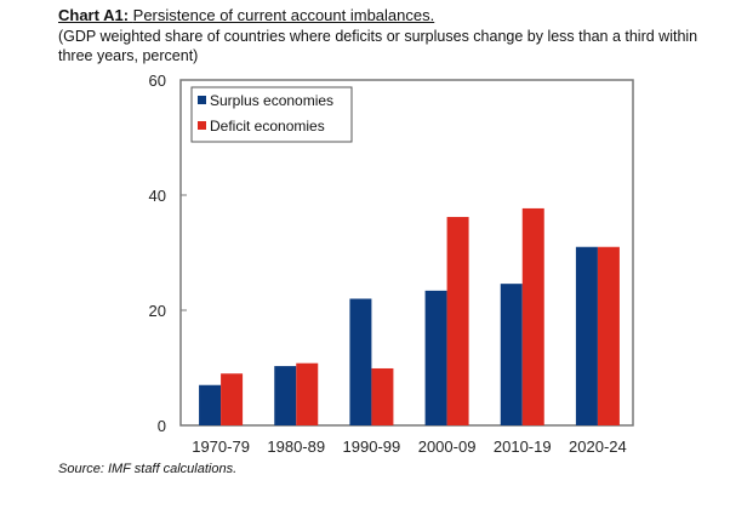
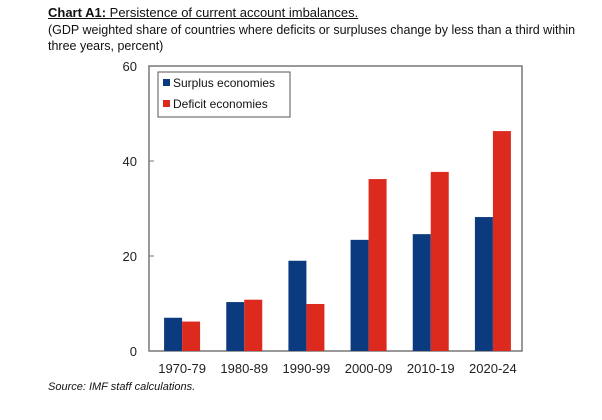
Deficit economies/1970-79: 9 -> 6
Surplus economies/1990-99: 22 -> 19
Surplus economies/2020-24: 31 -> 28
Deficit economies/2020-24: 31 -> 46
